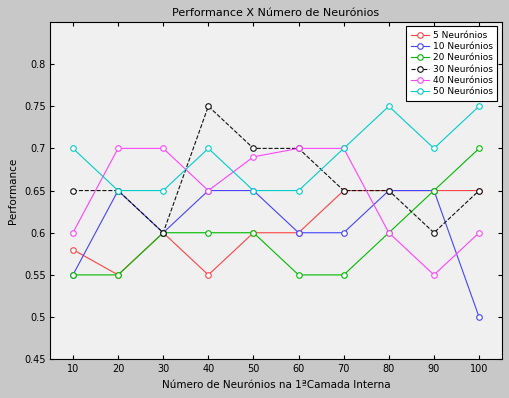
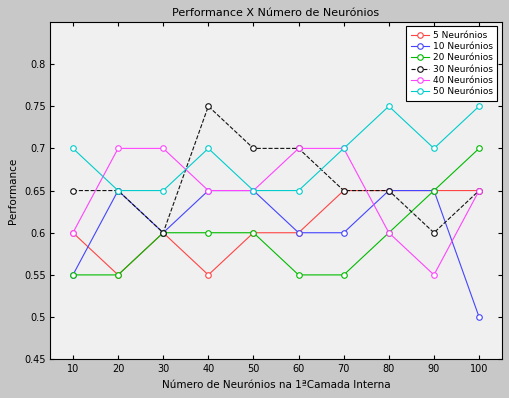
5 Neurónios/10: 0.58 -> 0.60
40 Neurónios/50: 0.69 -> 0.65
40 Neurónios/100: 0.60 -> 0.65
